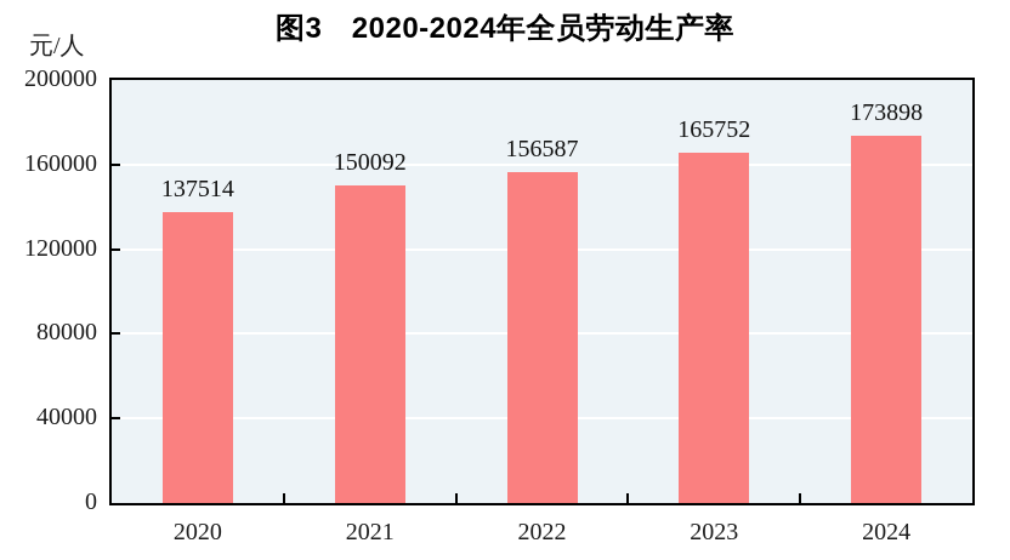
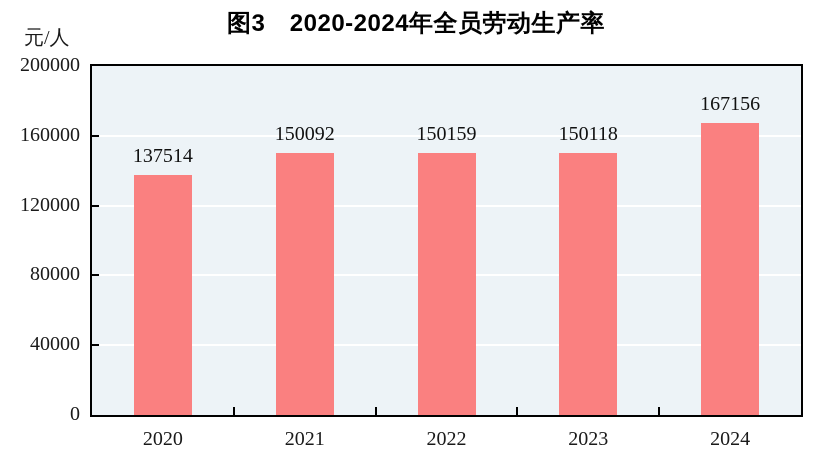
2022: 156587 -> 150159
2023: 165752 -> 150118
2024: 173898 -> 167156
